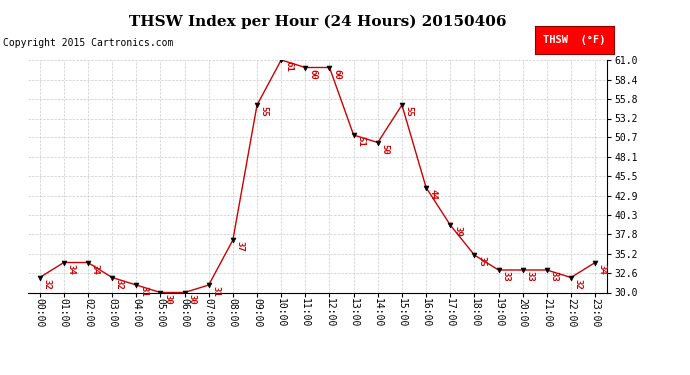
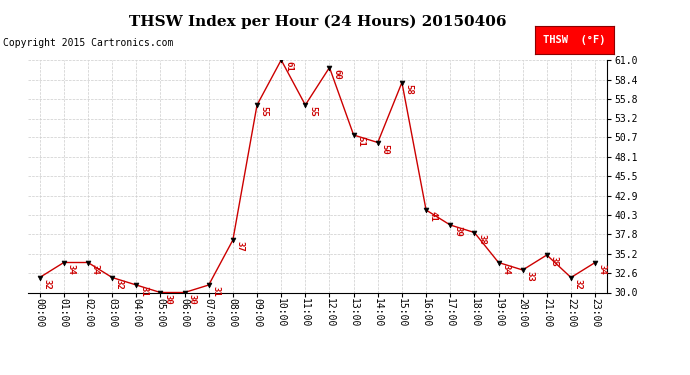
11:00: 60 -> 55
15:00: 55 -> 58
16:00: 44 -> 41
18:00: 35 -> 38
19:00: 33 -> 34
21:00: 33 -> 35
